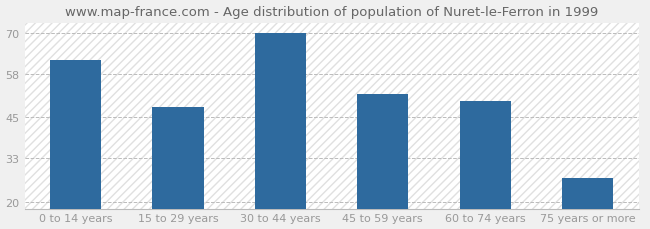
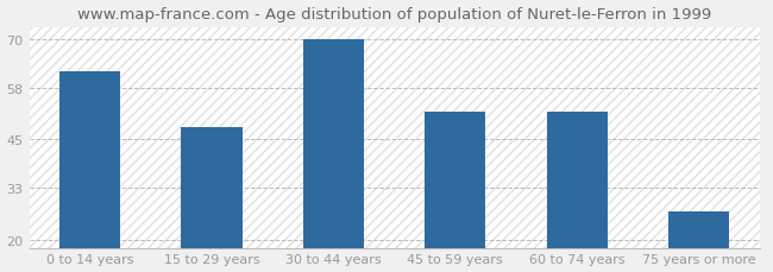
60 to 74 years: 50 -> 52
